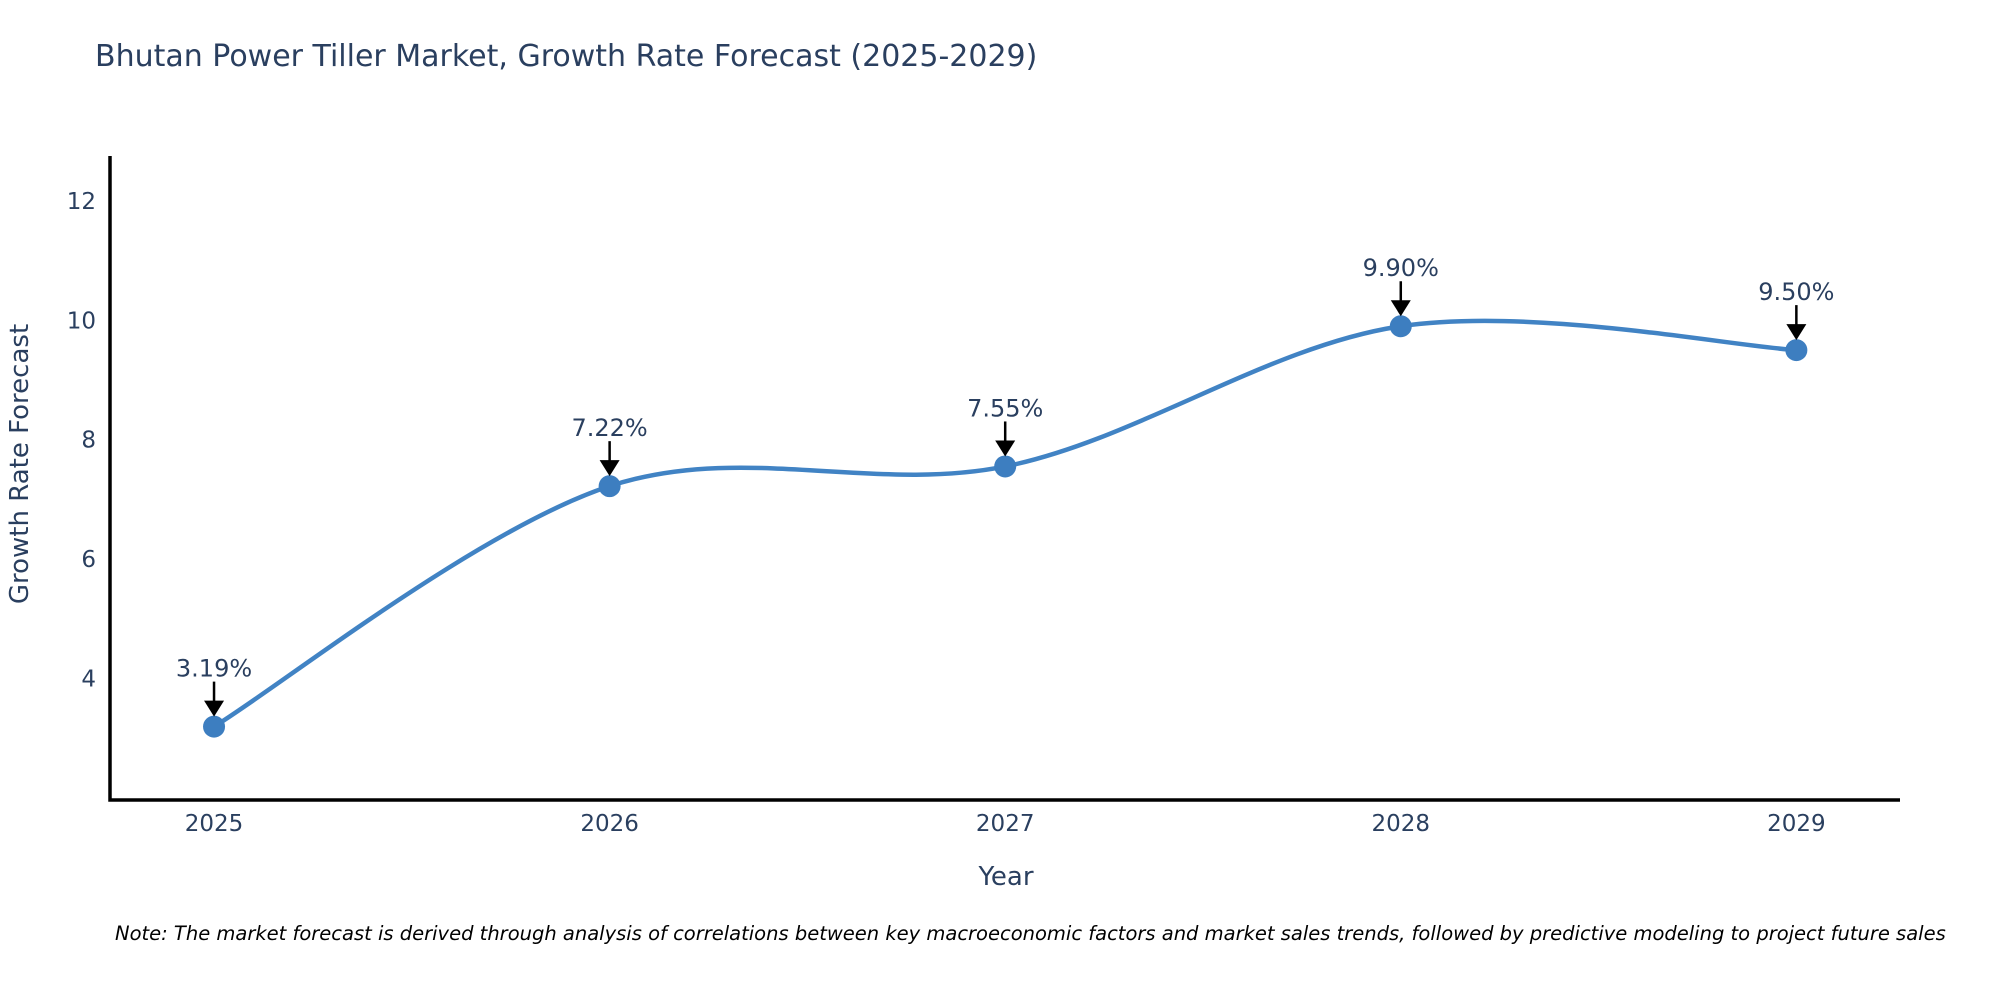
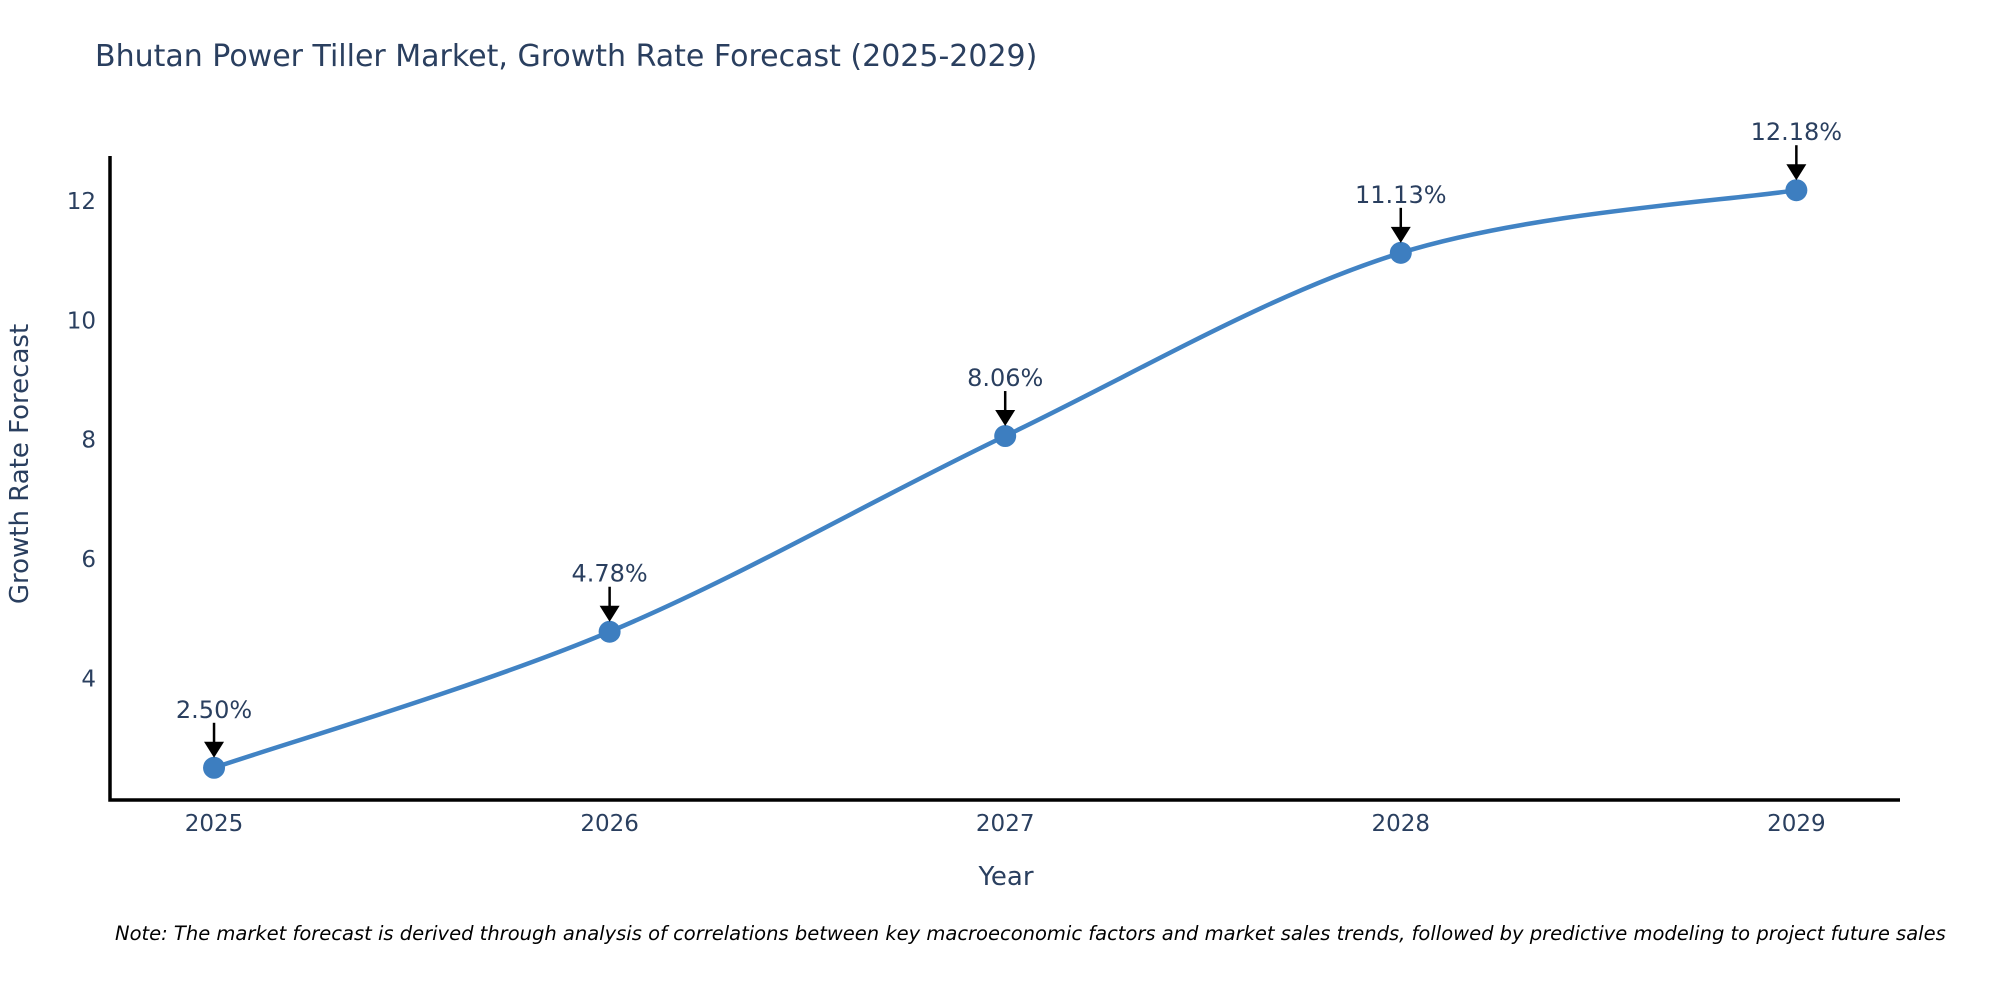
2025: 3.19% -> 2.50%
2026: 7.22% -> 4.78%
2027: 7.55% -> 8.06%
2028: 9.90% -> 11.13%
2029: 9.50% -> 12.18%
